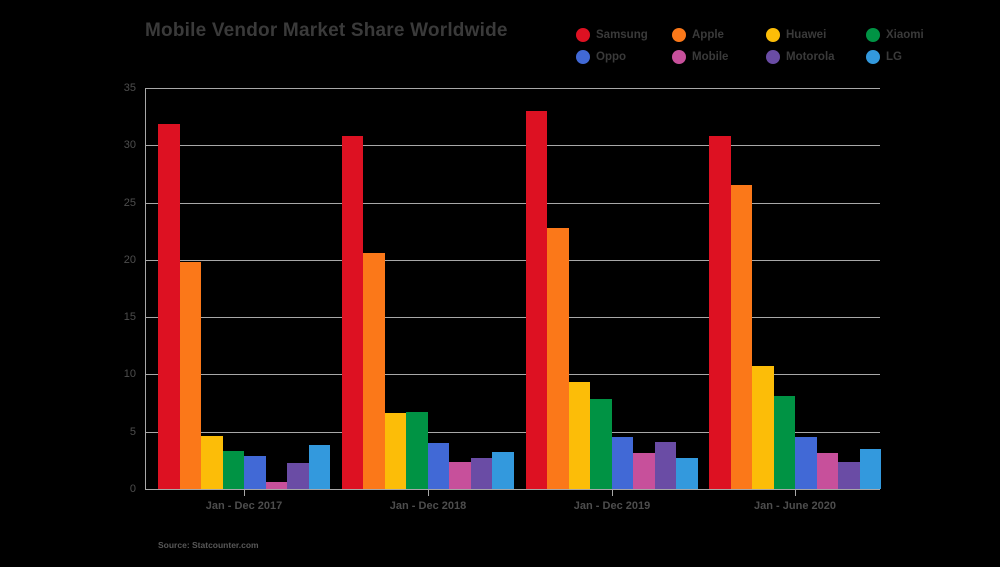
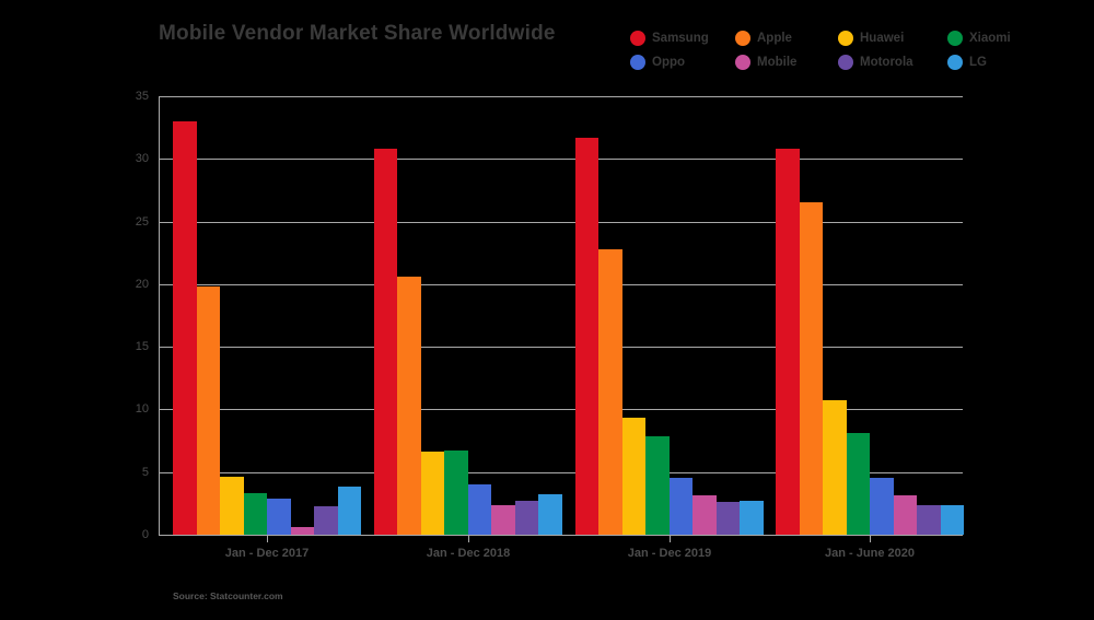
Samsung/Jan - Dec 2017: 31.9 -> 33.0
Samsung/Jan - Dec 2019: 33.0 -> 31.7
Motorola/Jan - Dec 2019: 4.1 -> 2.6
LG/Jan - June 2020: 3.5 -> 2.4
